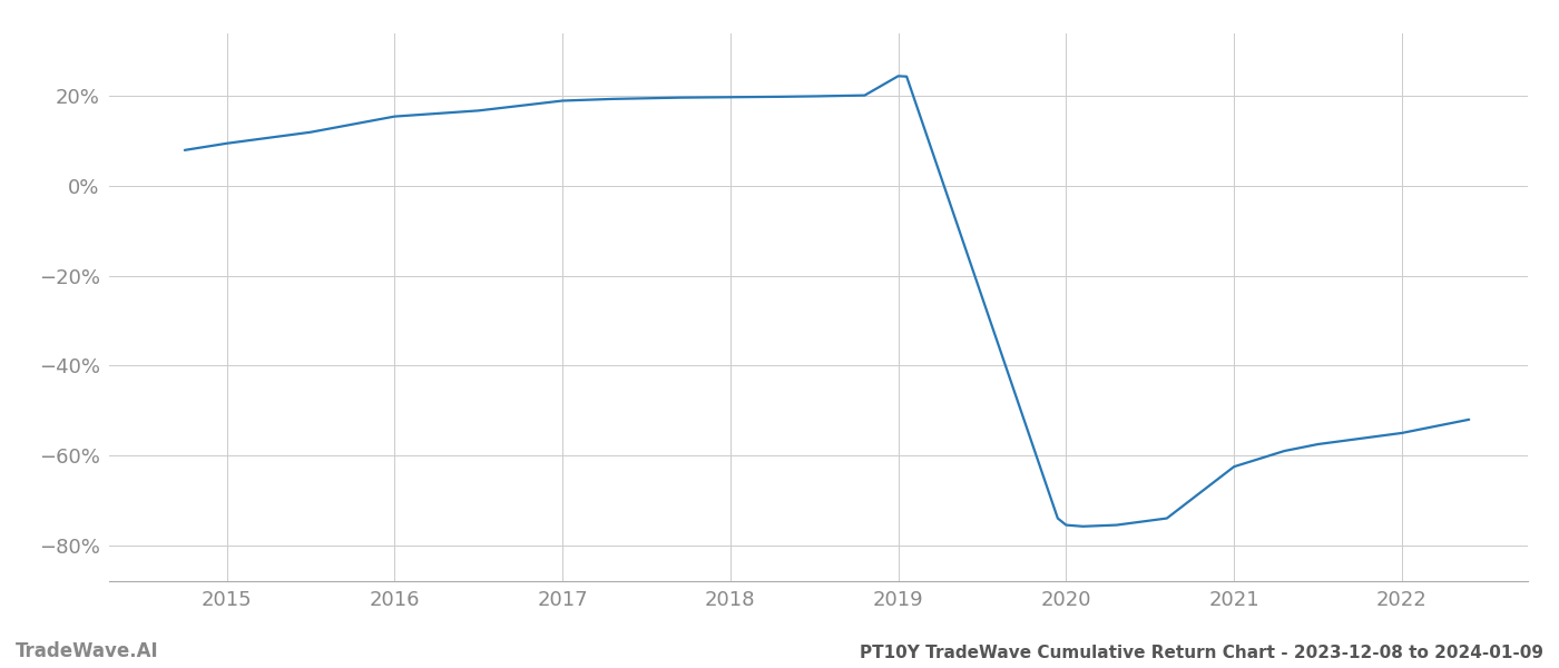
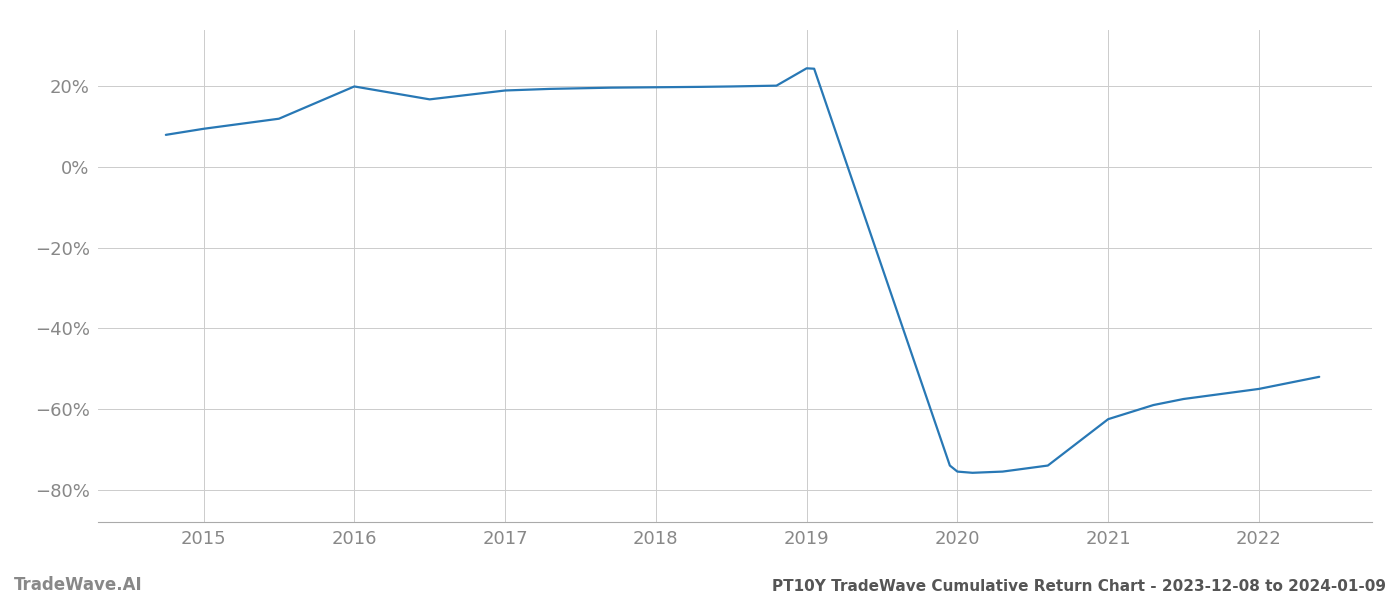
2016: 15.5% -> 20.0%
